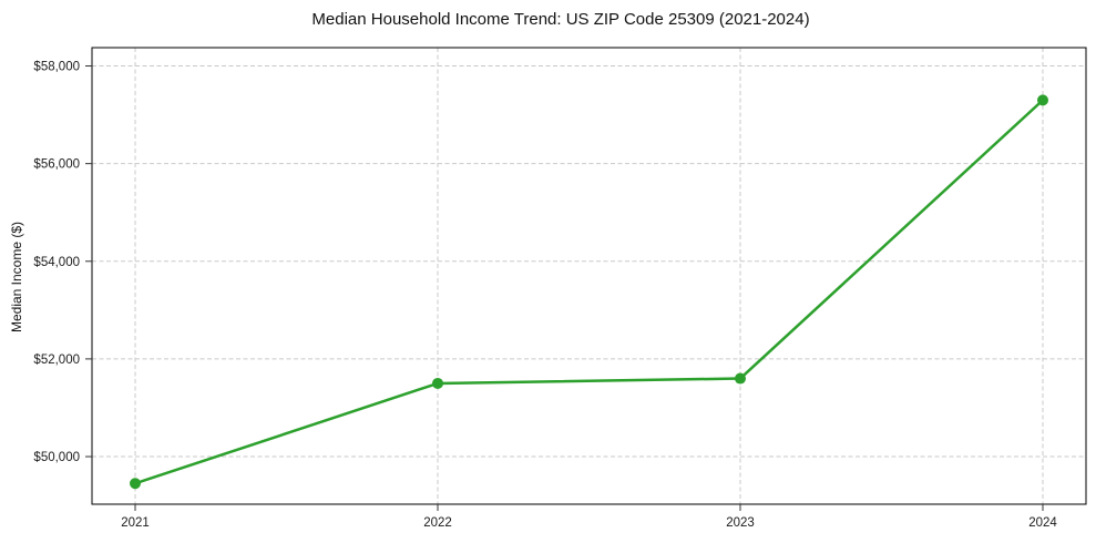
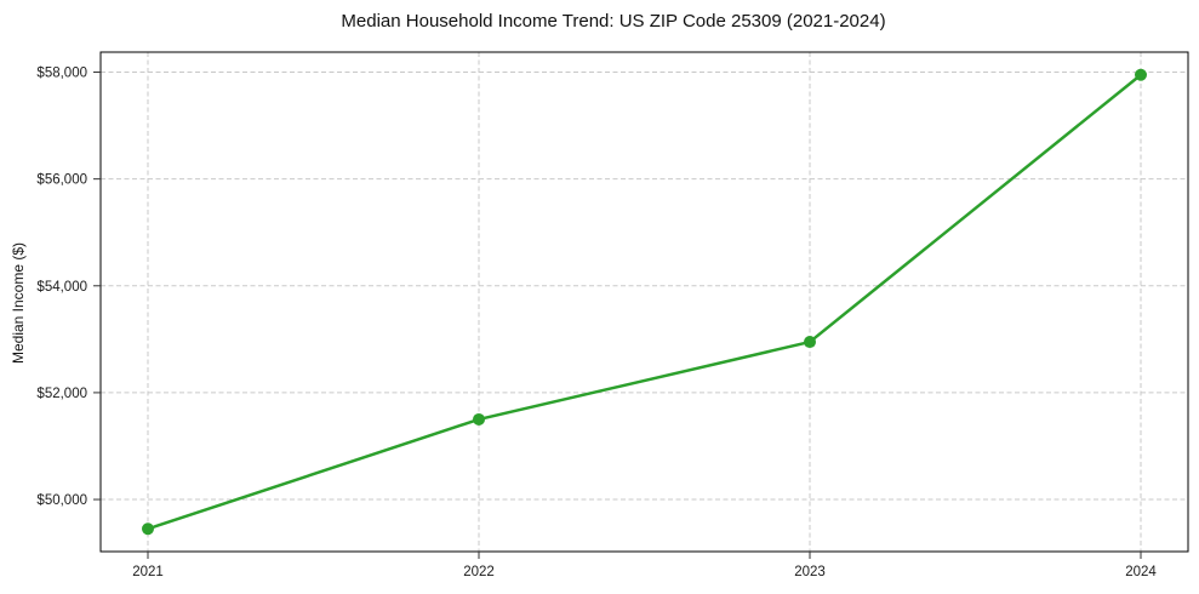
2023: $51600 -> $53000
2024: $57300 -> $58000
